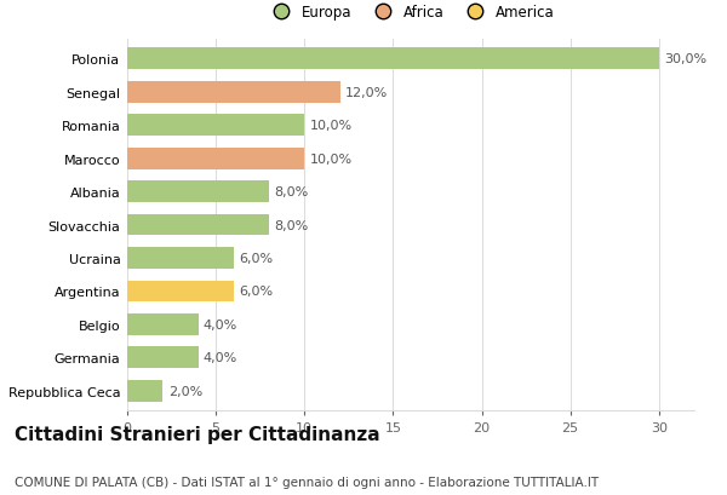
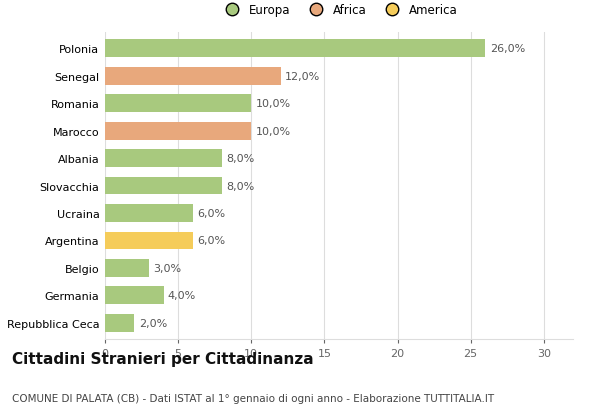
Polonia: 30,0% -> 26,0%
Belgio: 4,0% -> 3,0%
